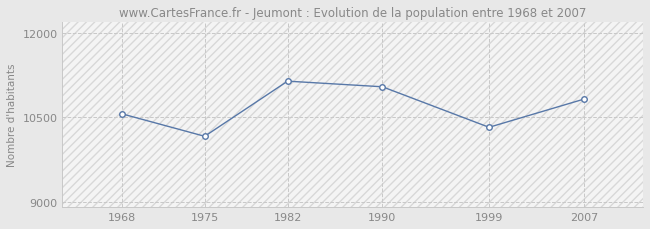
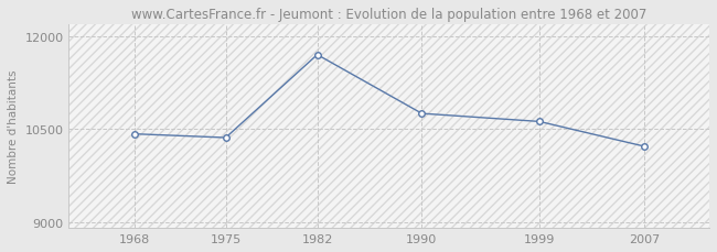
1968: 10560 -> 10420
1975: 10160 -> 10360
1982: 11140 -> 11700
1990: 11040 -> 10750
1999: 10320 -> 10620
2007: 10820 -> 10220
